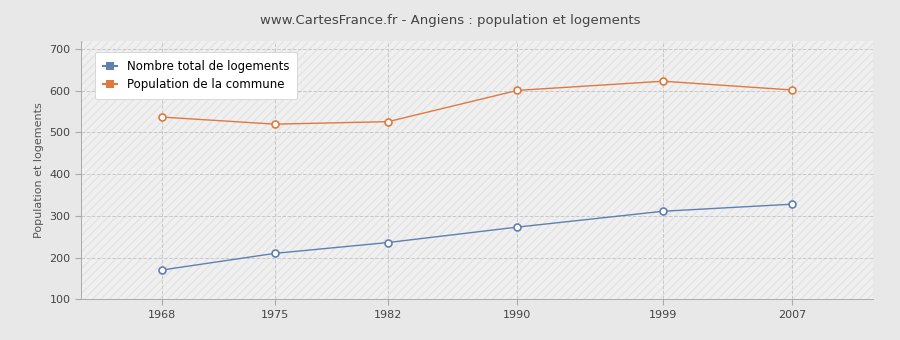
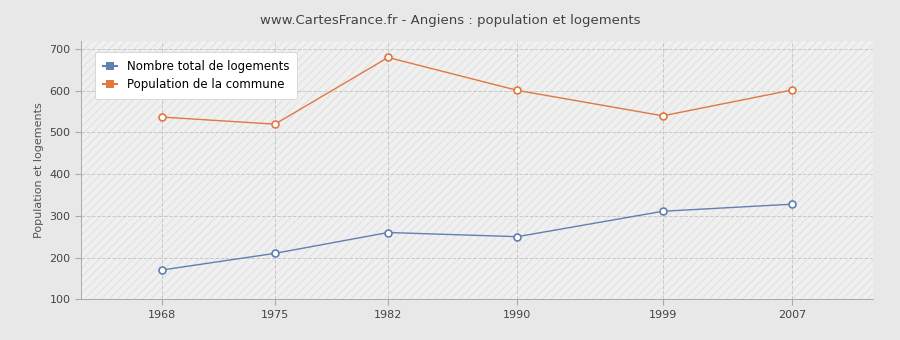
Nombre total de logements/1982: 236 -> 260
Population de la commune/1982: 526 -> 680
Nombre total de logements/1990: 273 -> 250
Population de la commune/1999: 623 -> 540
